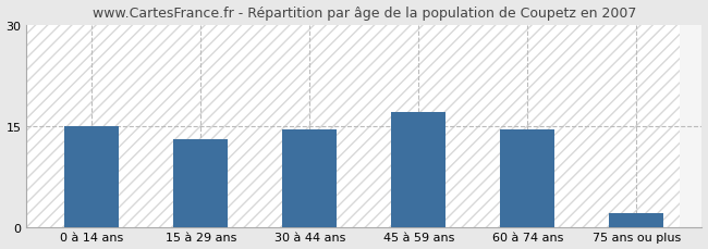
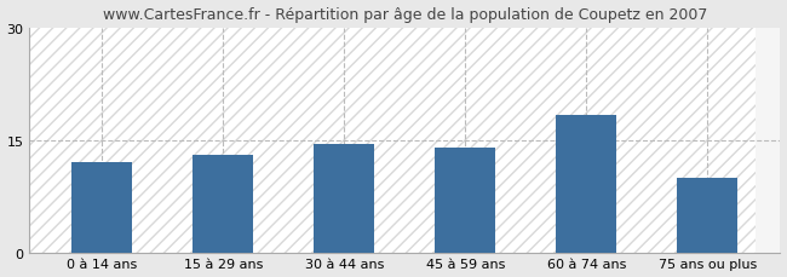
0 à 14 ans: 15.0 -> 12.0
45 à 59 ans: 17.0 -> 14.0
60 à 74 ans: 14.5 -> 18.4
75 ans ou plus: 2.0 -> 10.0
